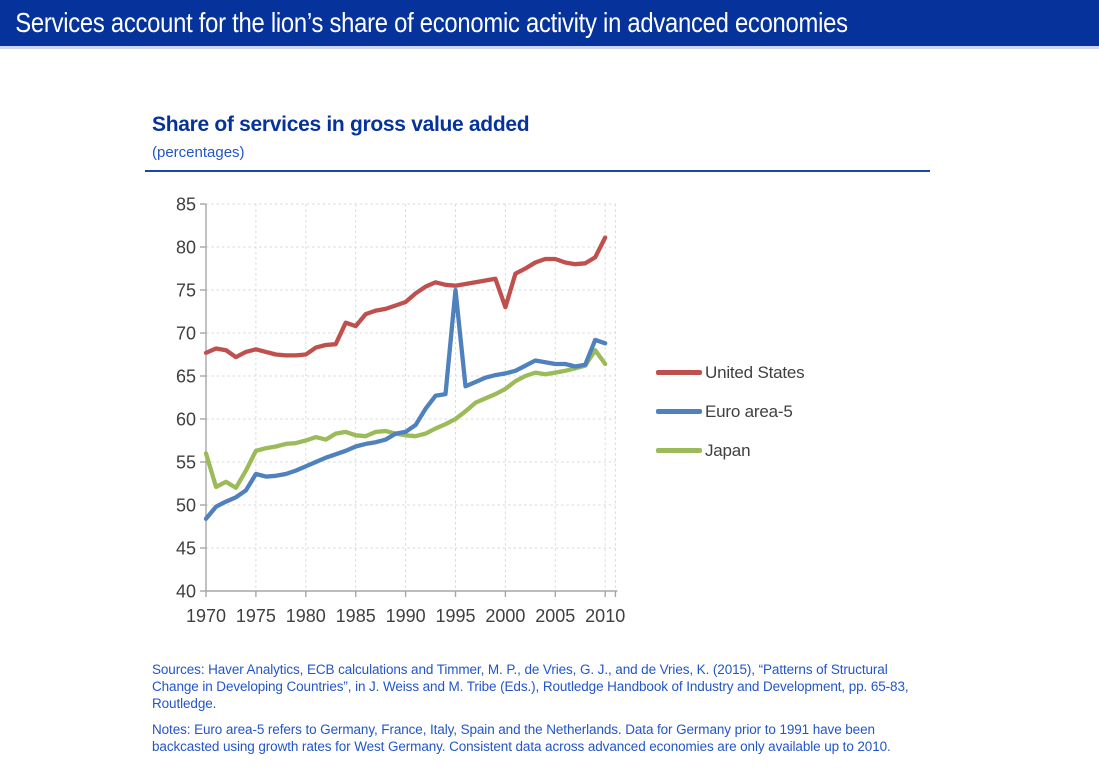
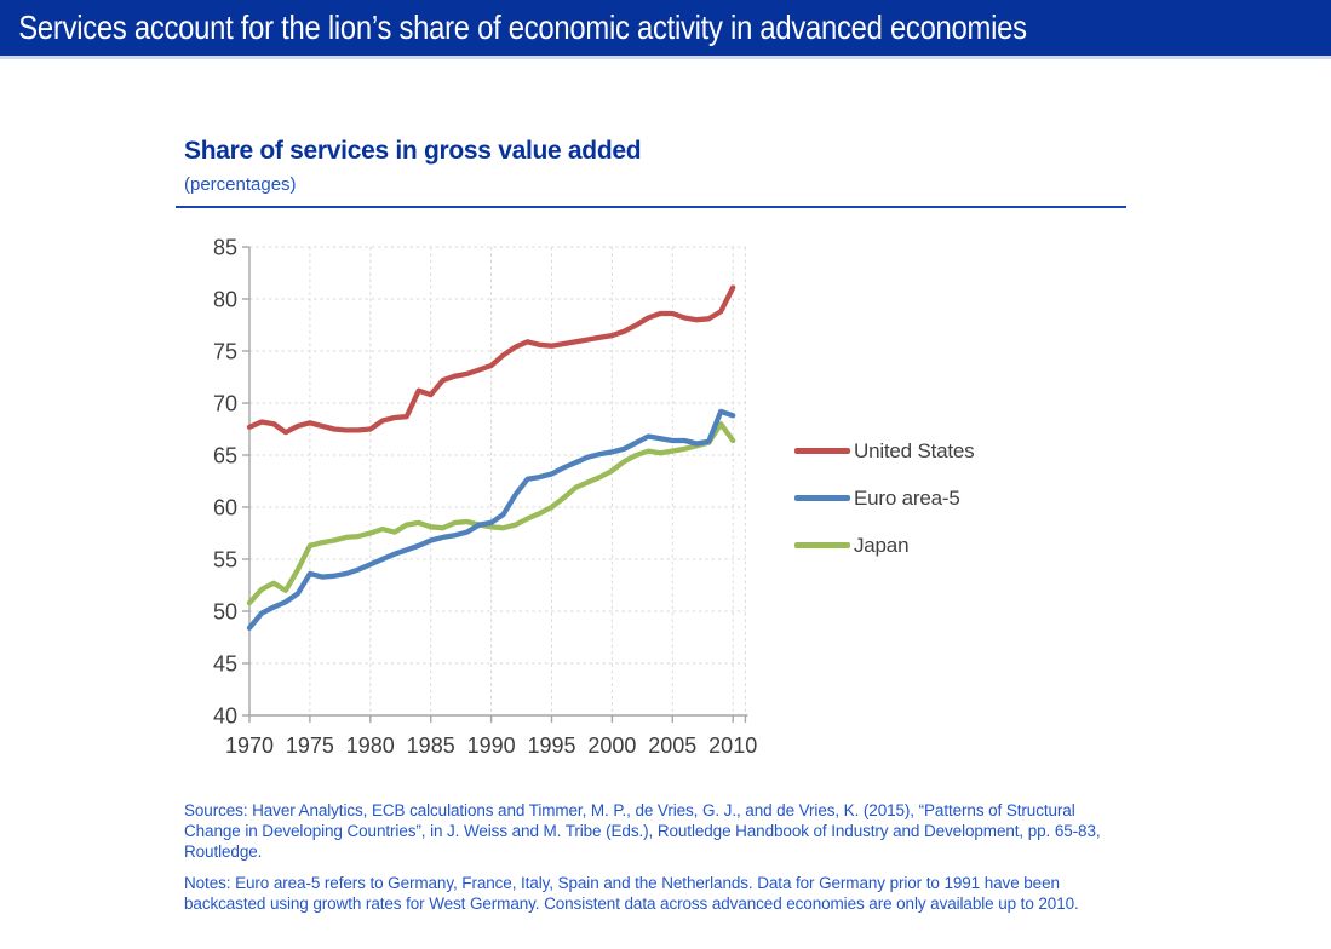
Japan/1970: 56 -> 51
Euro area-5/1995: 75 -> 63
United States/2000: 73 -> 76
